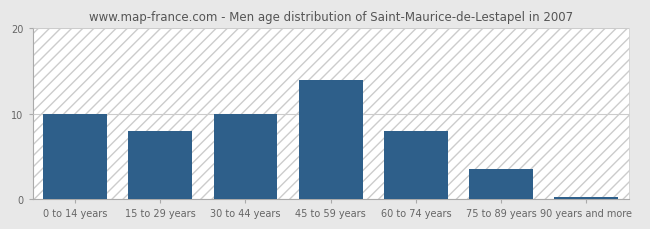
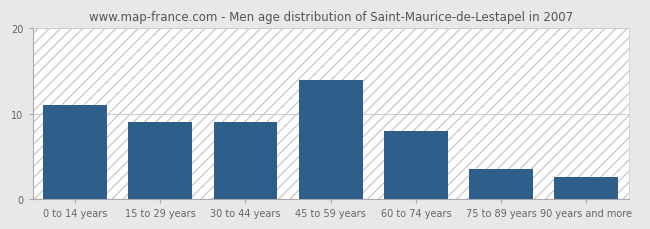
0 to 14 years: 10.0 -> 11.0
15 to 29 years: 8.0 -> 9.0
30 to 44 years: 10.0 -> 9.0
90 years and more: 0.2 -> 2.6
